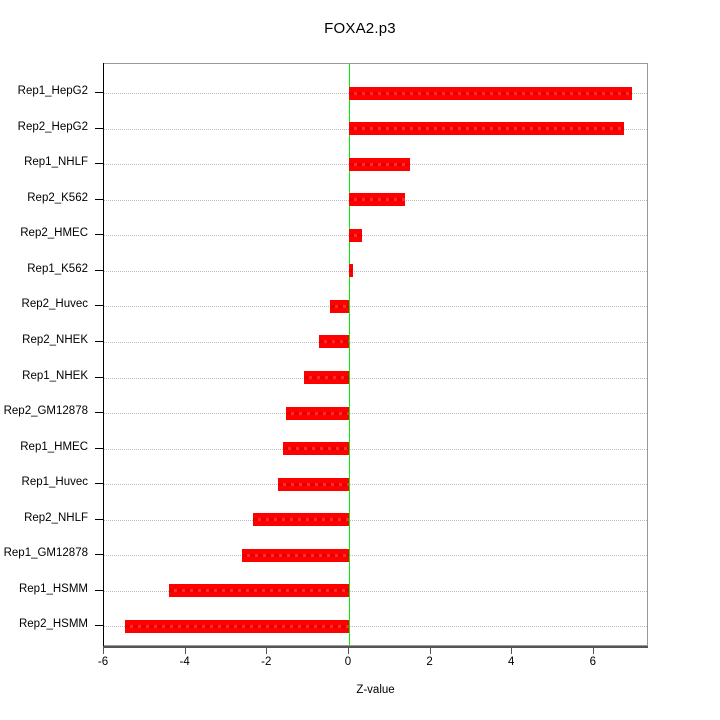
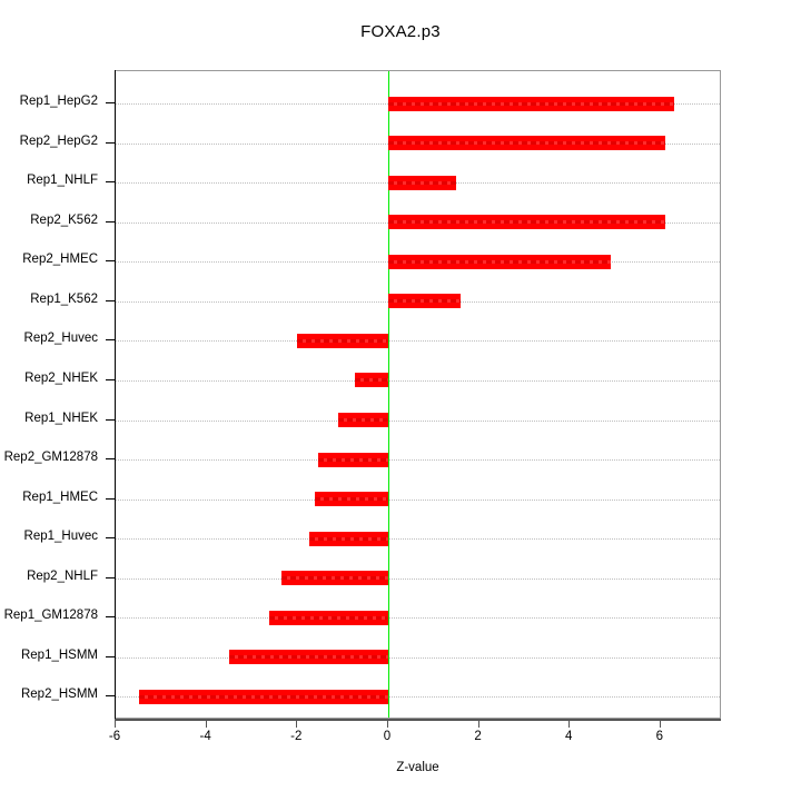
Rep1_HepG2: 6.9 -> 6.3
Rep2_HepG2: 6.7 -> 6.1
Rep2_K562: 1.4 -> 6.1
Rep2_HMEC: 0.3 -> 4.9
Rep1_K562: 0.1 -> 1.6
Rep2_Huvec: -0.5 -> -2.0
Rep1_HSMM: -4.4 -> -3.5
